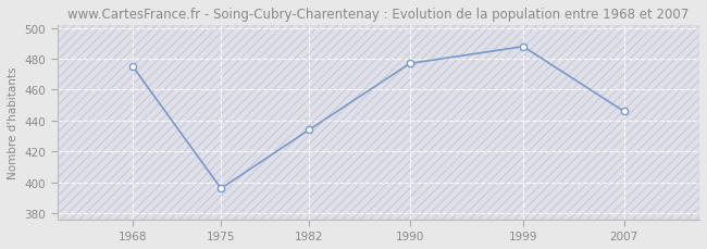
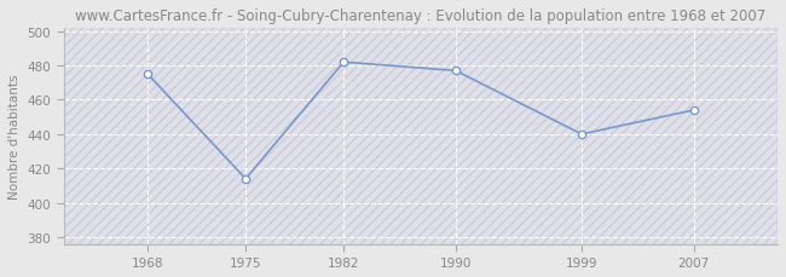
1975: 396 -> 414
1982: 434 -> 482
1999: 488 -> 440
2007: 446 -> 454
